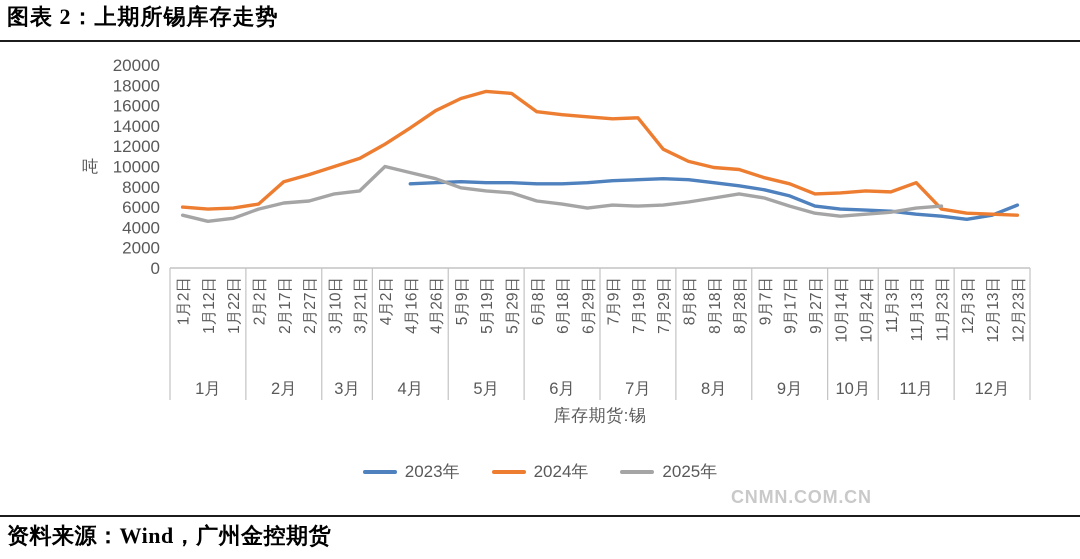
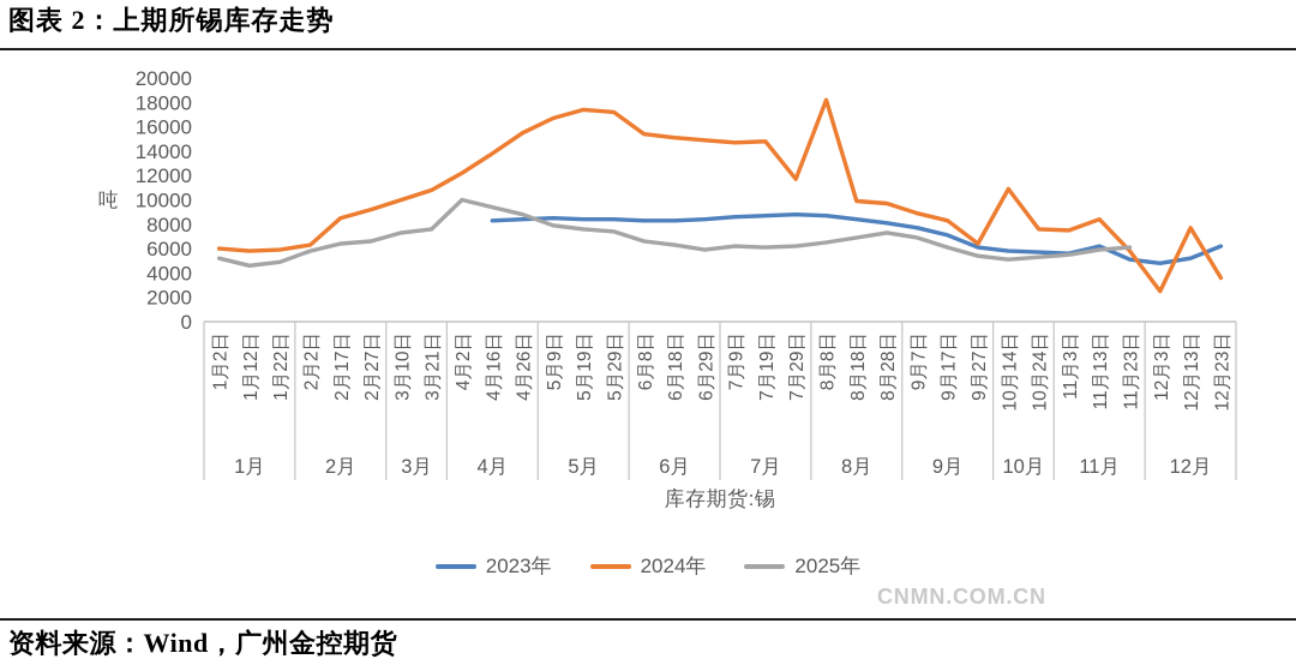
2024年/8月8日: 10500 -> 18200
2024年/9月27日: 7300 -> 6400
2024年/10月14日: 7400 -> 10900
2023年/11月13日: 5300 -> 6200
2024年/12月3日: 5400 -> 2500
2024年/12月13日: 5300 -> 7700
2024年/12月23日: 5200 -> 3600
